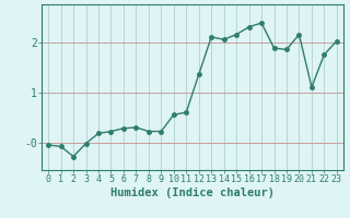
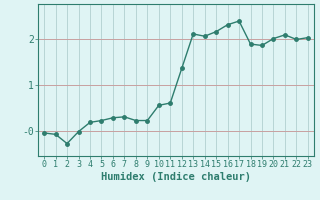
20: 2.15 -> 2.00
21: 1.10 -> 2.08
22: 1.75 -> 1.98
